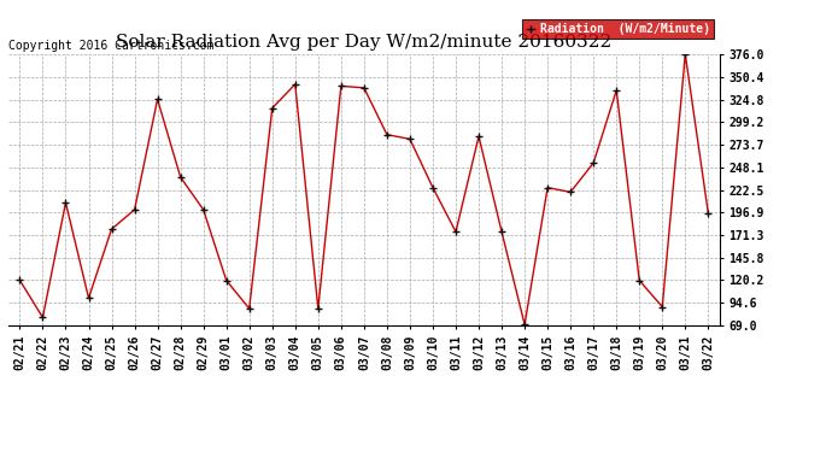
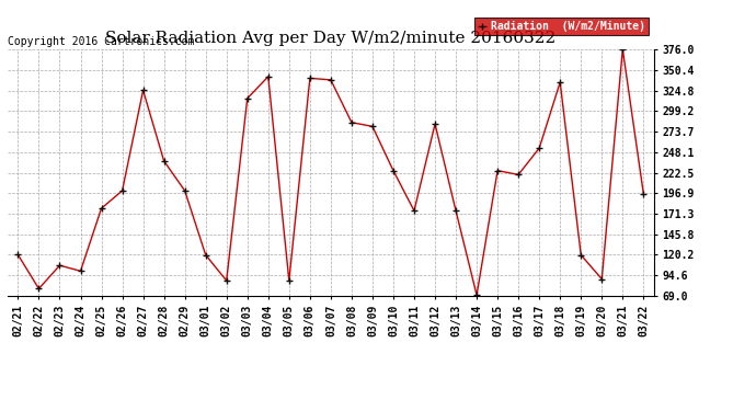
02/23: 208 -> 107
